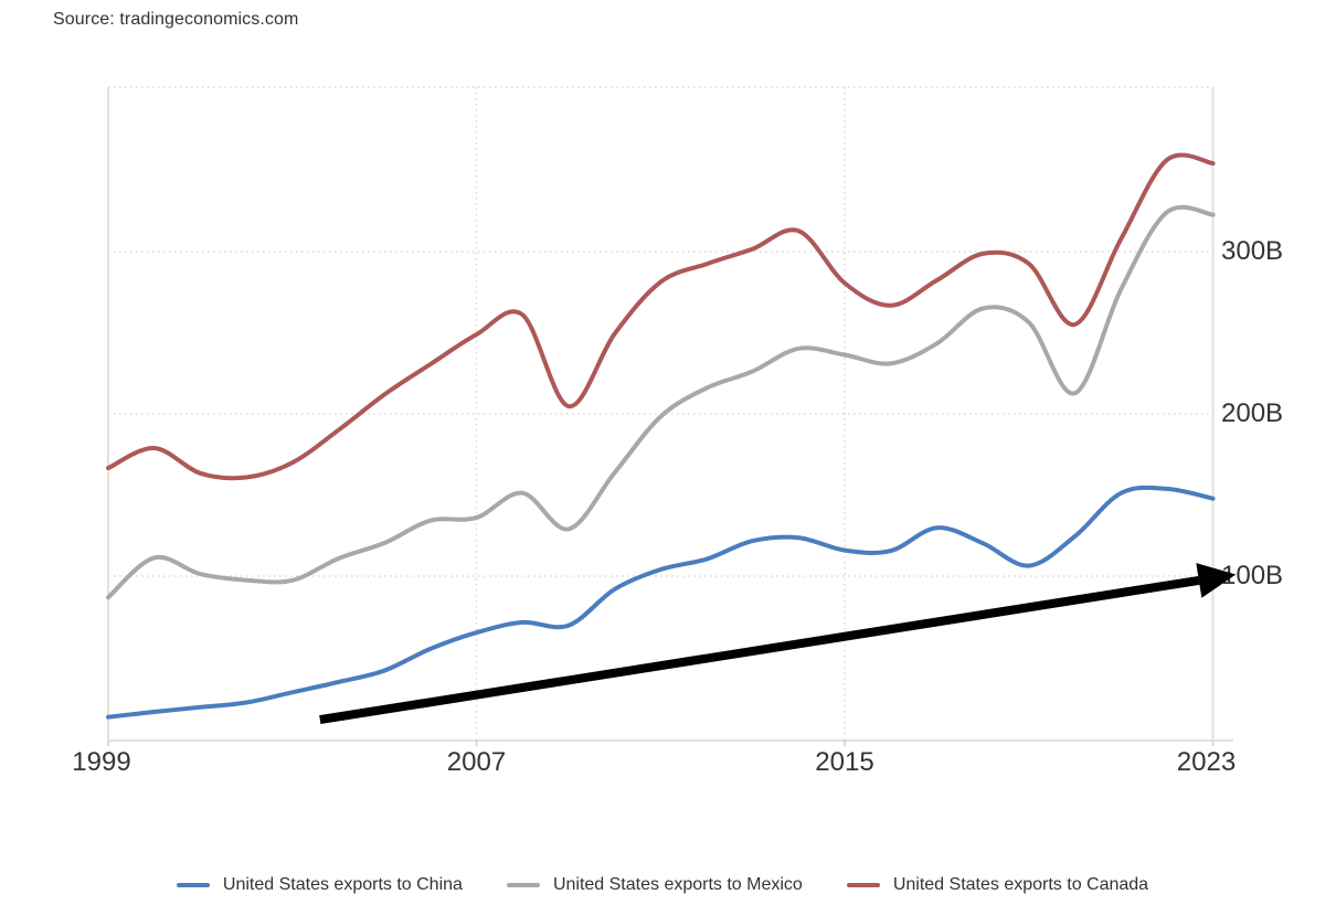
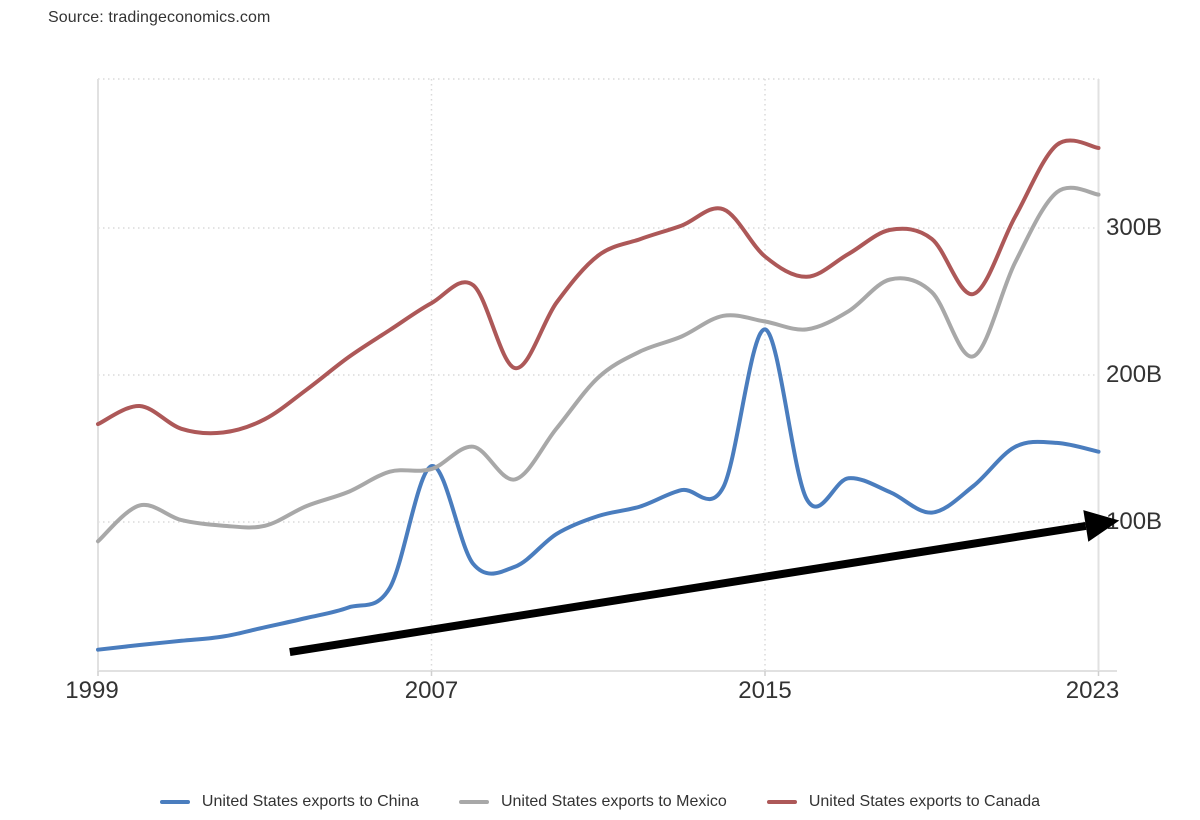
United States exports to China/2007: 65B -> 138B
United States exports to China/2015: 116B -> 231B
